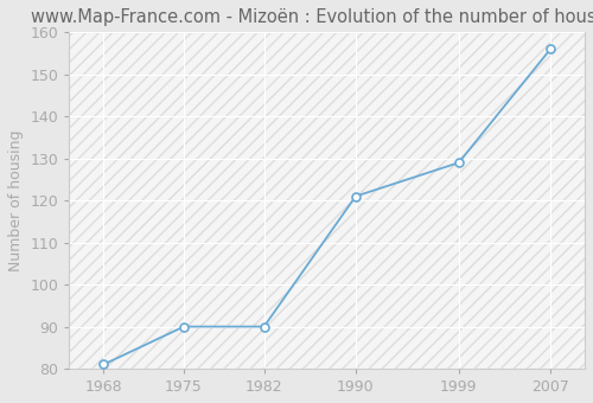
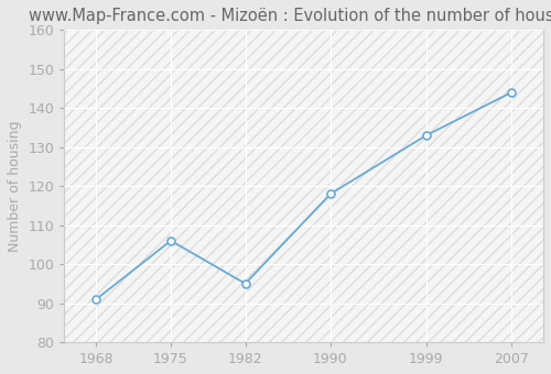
1968: 81 -> 91
1975: 90 -> 106
1982: 90 -> 95
1990: 121 -> 118
1999: 129 -> 133
2007: 156 -> 144
